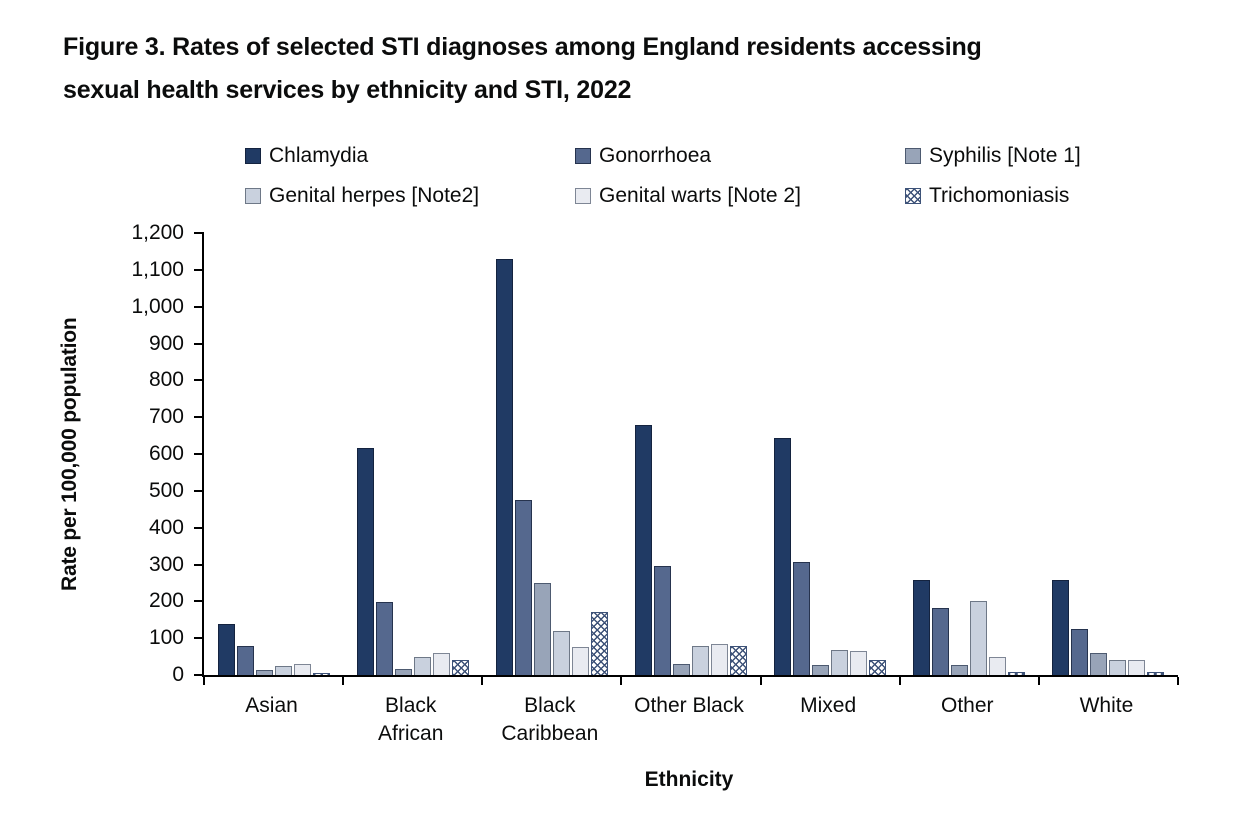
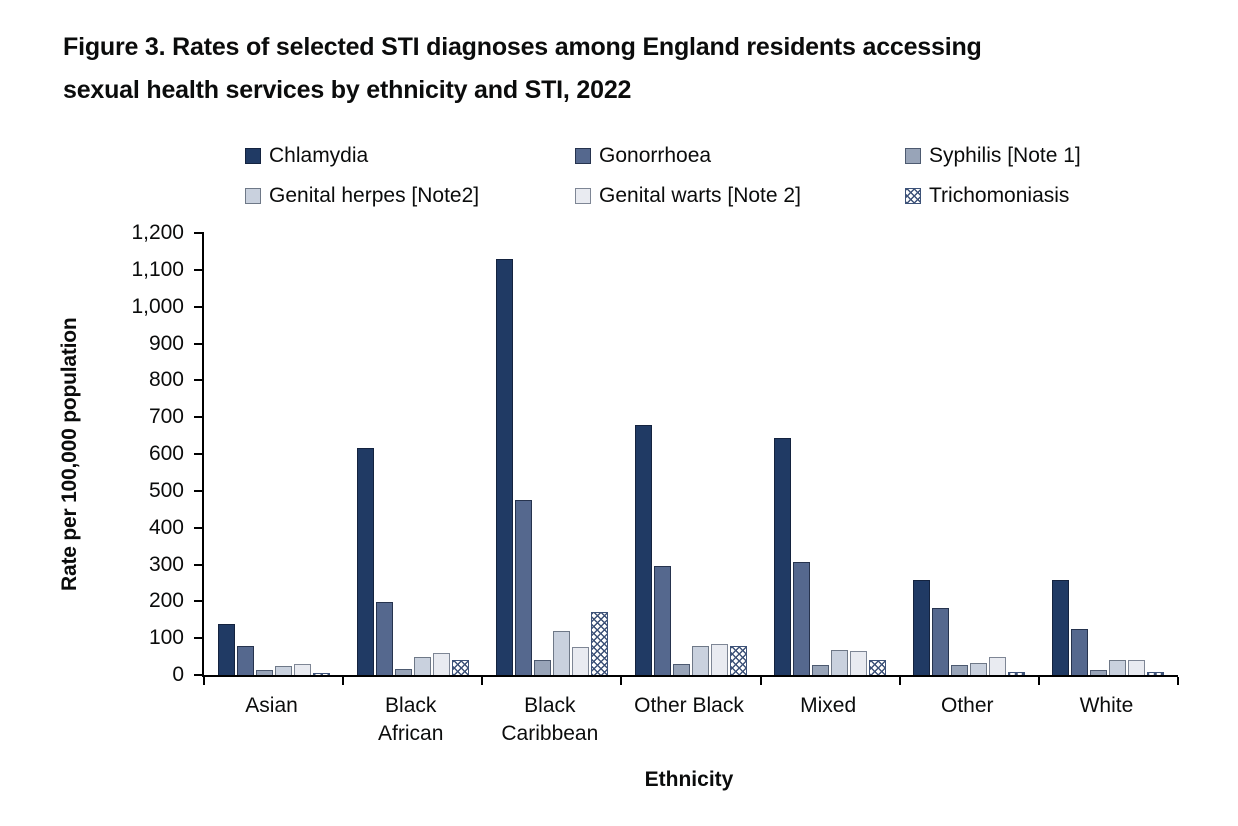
Syphilis [Note 1]/Black Caribbean: 250 -> 40
Genital herpes [Note2]/Other: 200 -> 30
Syphilis [Note 1]/White: 60 -> 10
